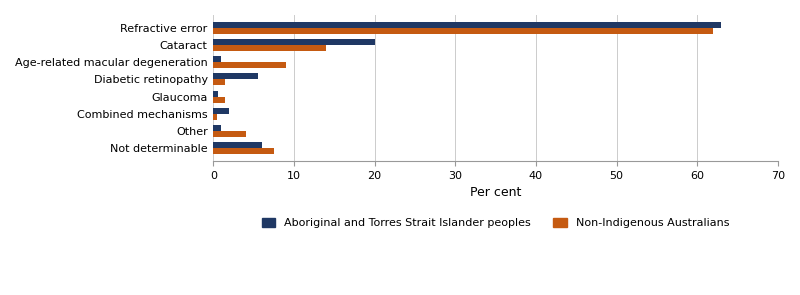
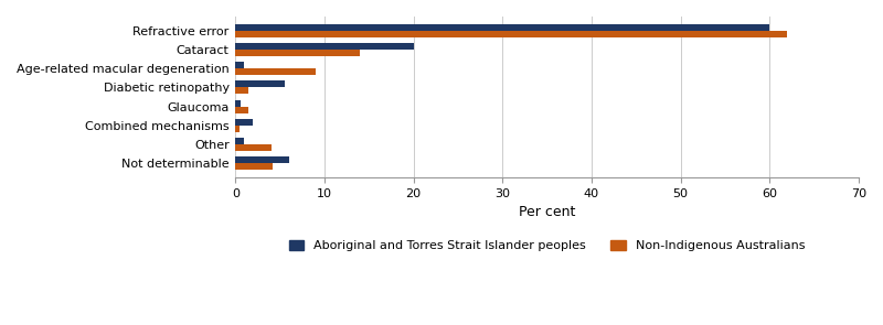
Aboriginal and Torres Strait Islander peoples/Refractive error: 63.0 -> 60.0
Non-Indigenous Australians/Not determinable: 7.5 -> 4.2
